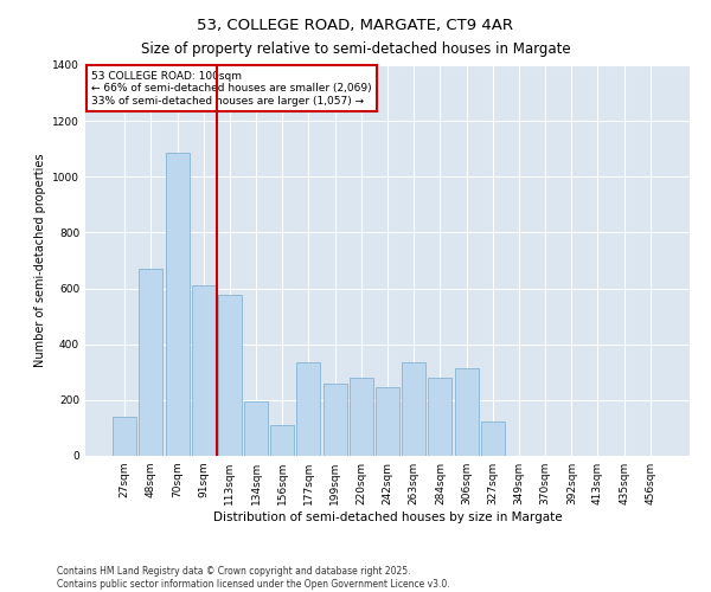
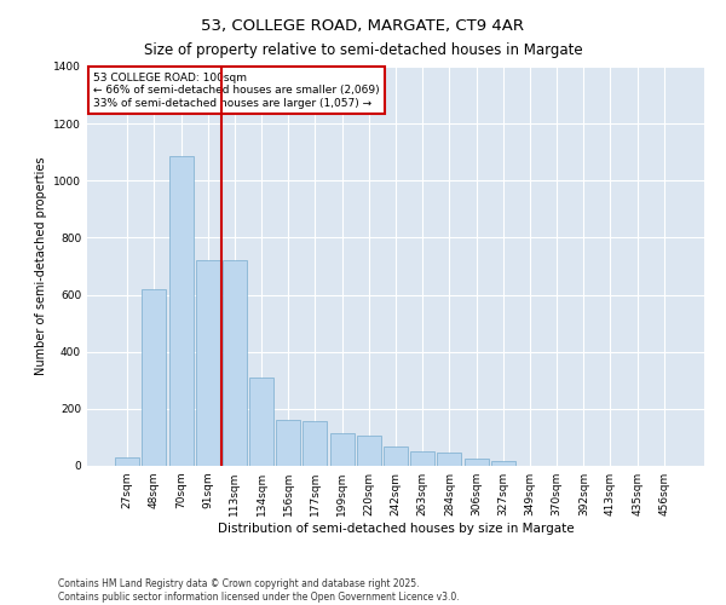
27sqm: 140 -> 30
48sqm: 670 -> 620
91sqm: 610 -> 720
113sqm: 575 -> 720
134sqm: 195 -> 310
156sqm: 110 -> 160
177sqm: 335 -> 155
199sqm: 260 -> 115
220sqm: 280 -> 105
242sqm: 245 -> 70
263sqm: 335 -> 50
284sqm: 280 -> 45
306sqm: 315 -> 25
327sqm: 125 -> 15
